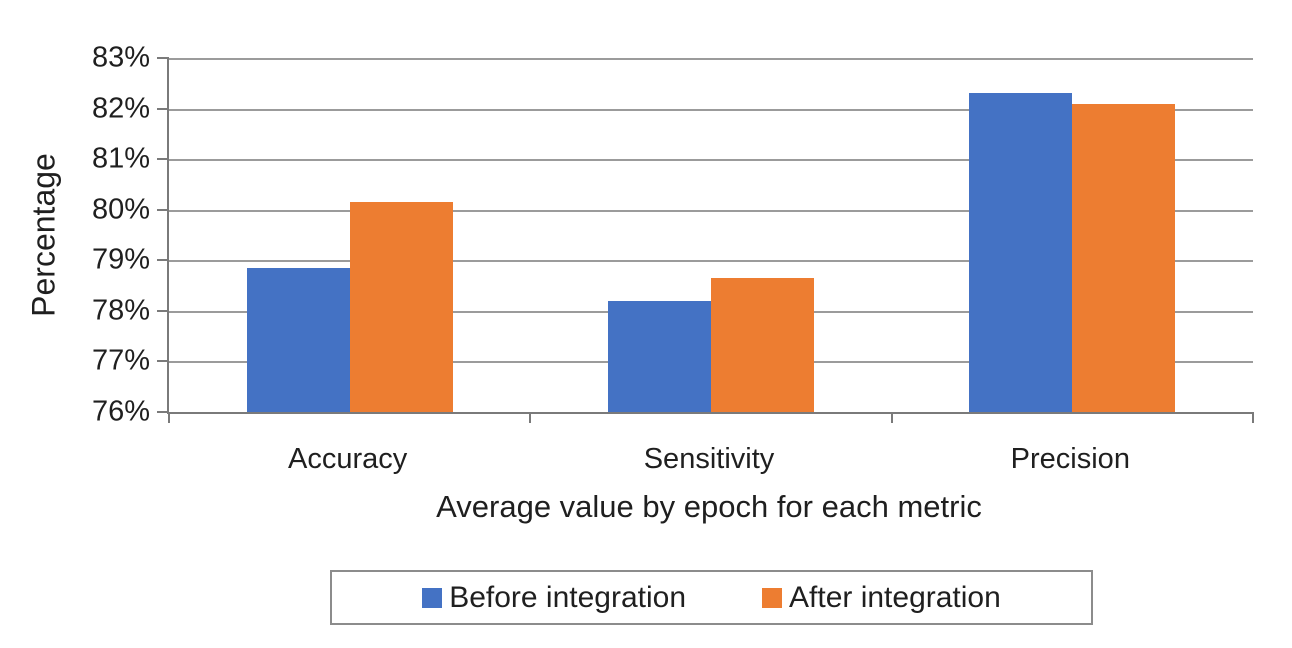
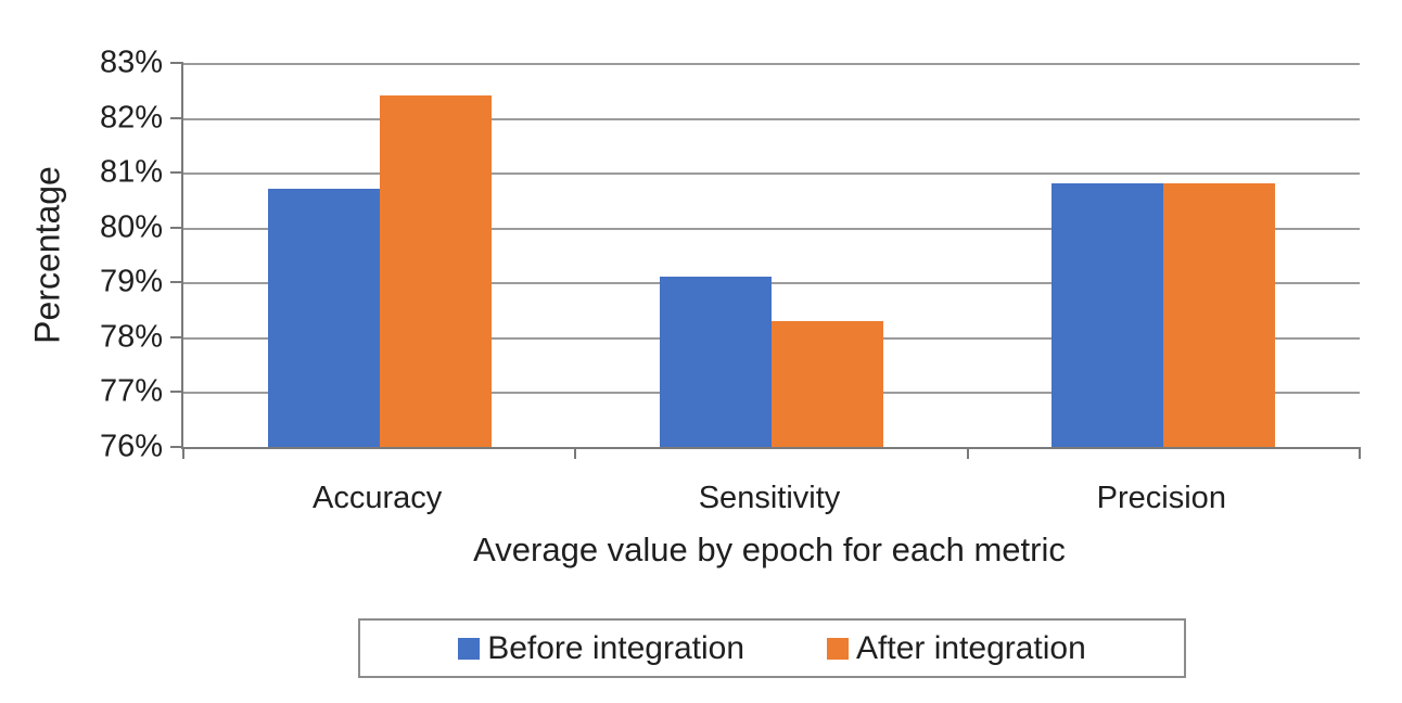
Before integration/Accuracy: 78.8% -> 80.7%
After integration/Accuracy: 80.2% -> 82.4%
Before integration/Sensitivity: 78.2% -> 79.1%
After integration/Sensitivity: 78.7% -> 78.3%
Before integration/Precision: 82.3% -> 80.8%
After integration/Precision: 82.1% -> 80.8%
